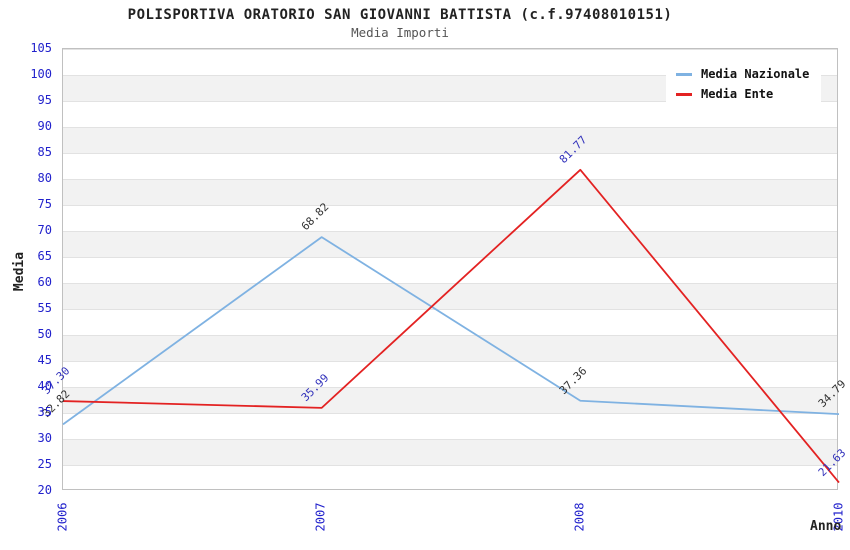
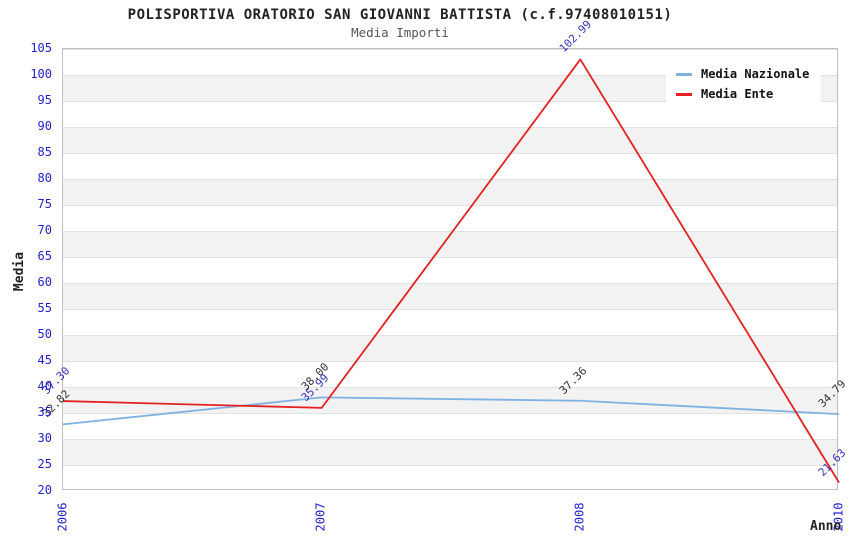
Media Nazionale/2007: 68.82 -> 38.00
Media Ente/2008: 81.77 -> 102.99
